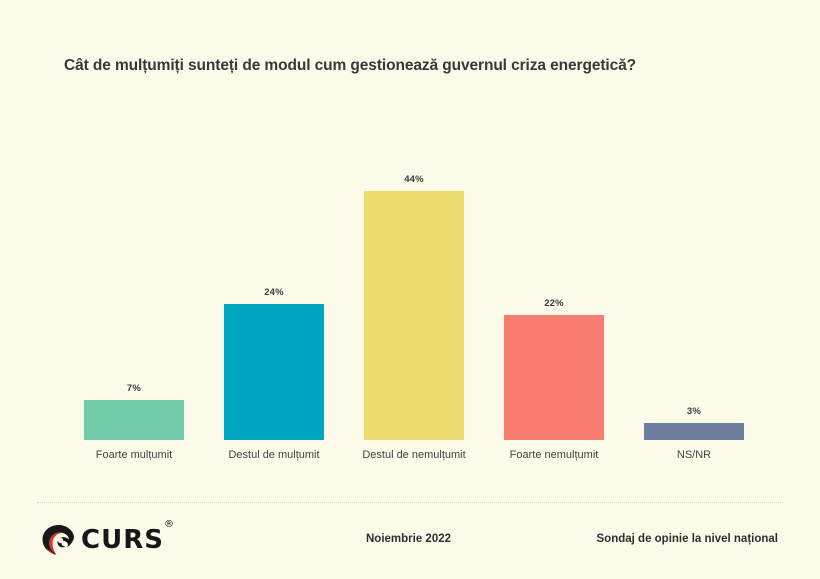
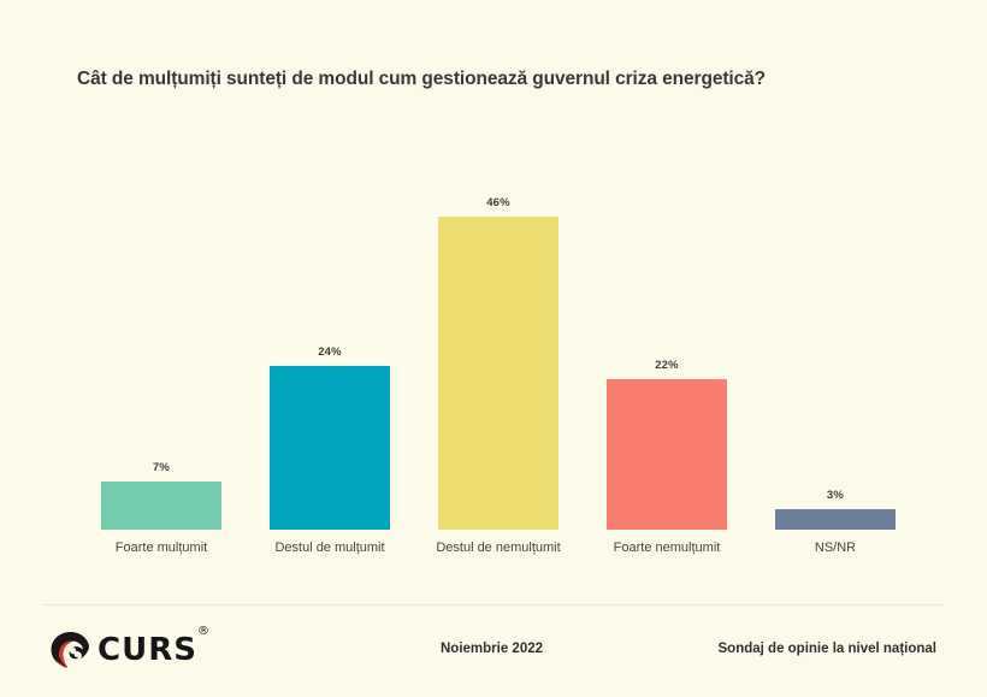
Destul de nemulțumit: 44% -> 46%
